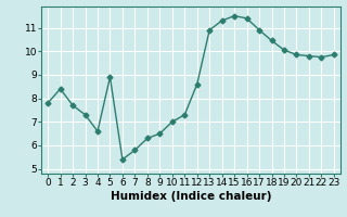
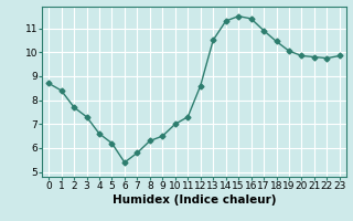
0: 7.80 -> 8.70
5: 8.90 -> 6.20
13: 10.90 -> 10.50
